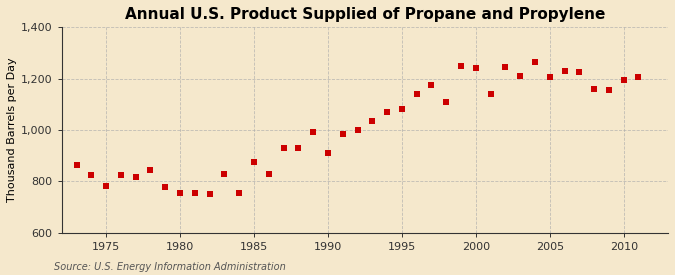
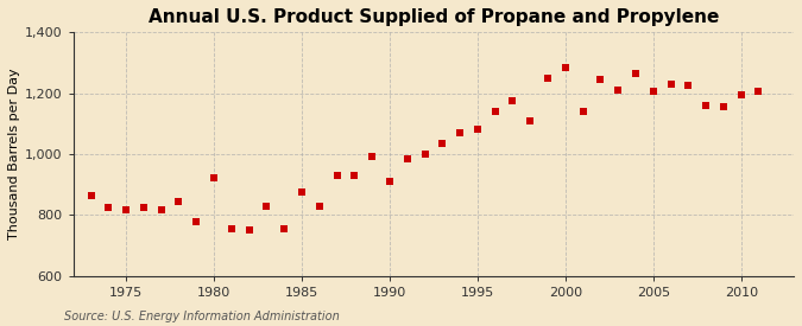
1975: 783 -> 815
1980: 755 -> 920
2000: 1,240 -> 1,285
